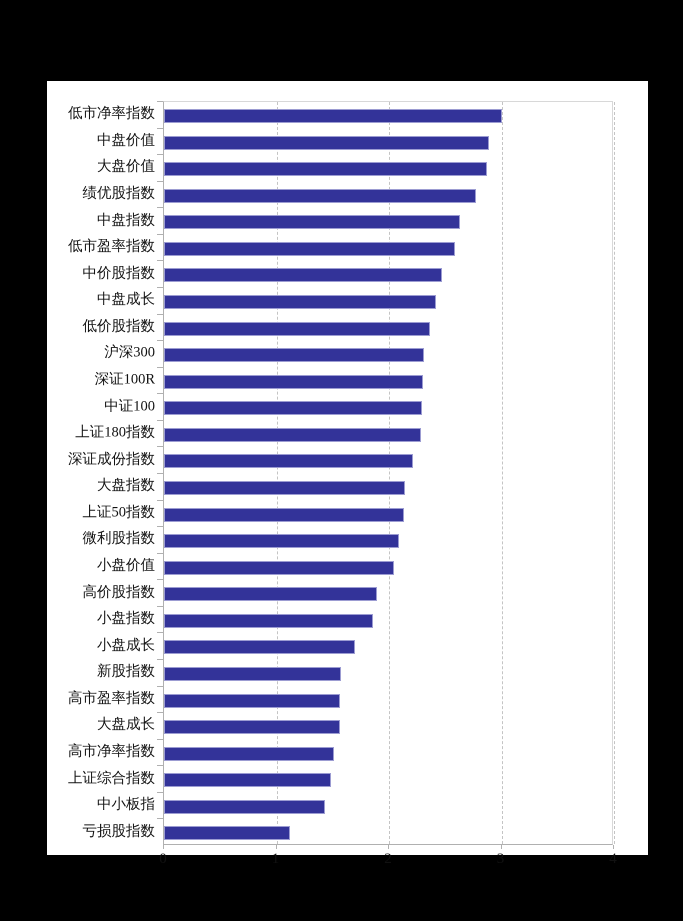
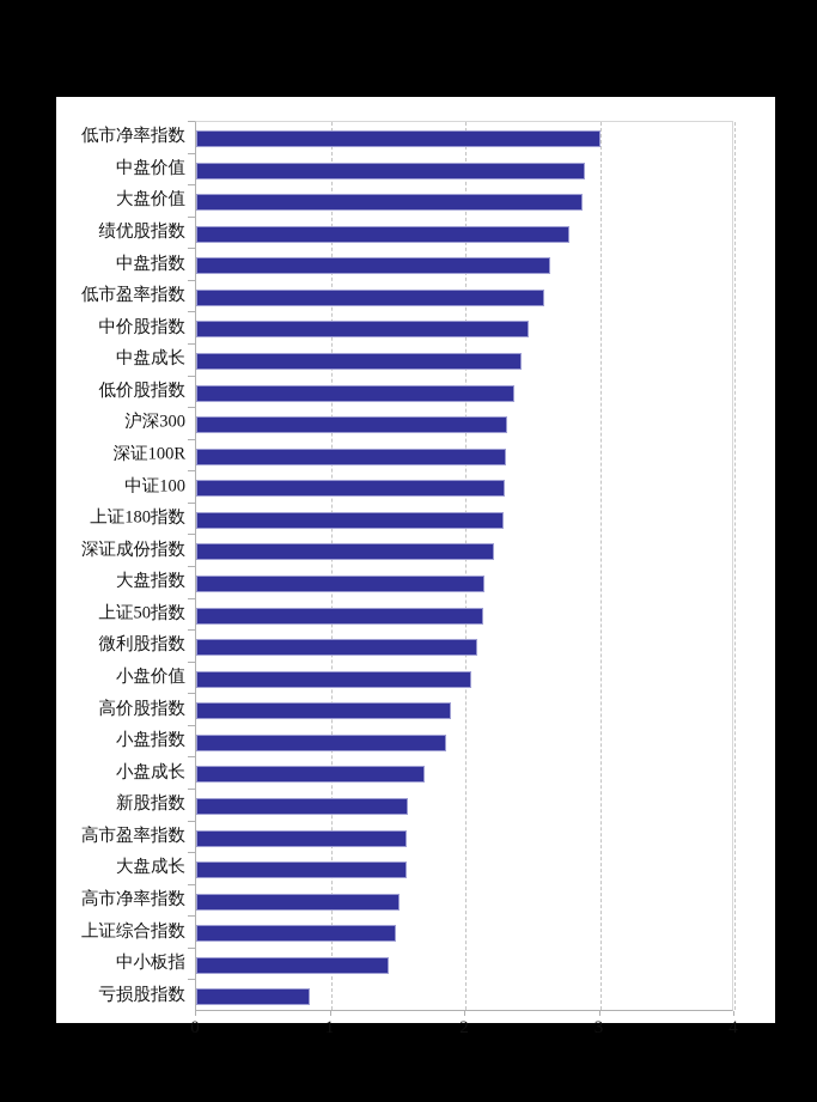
亏损股指数: 1.12 -> 0.84
